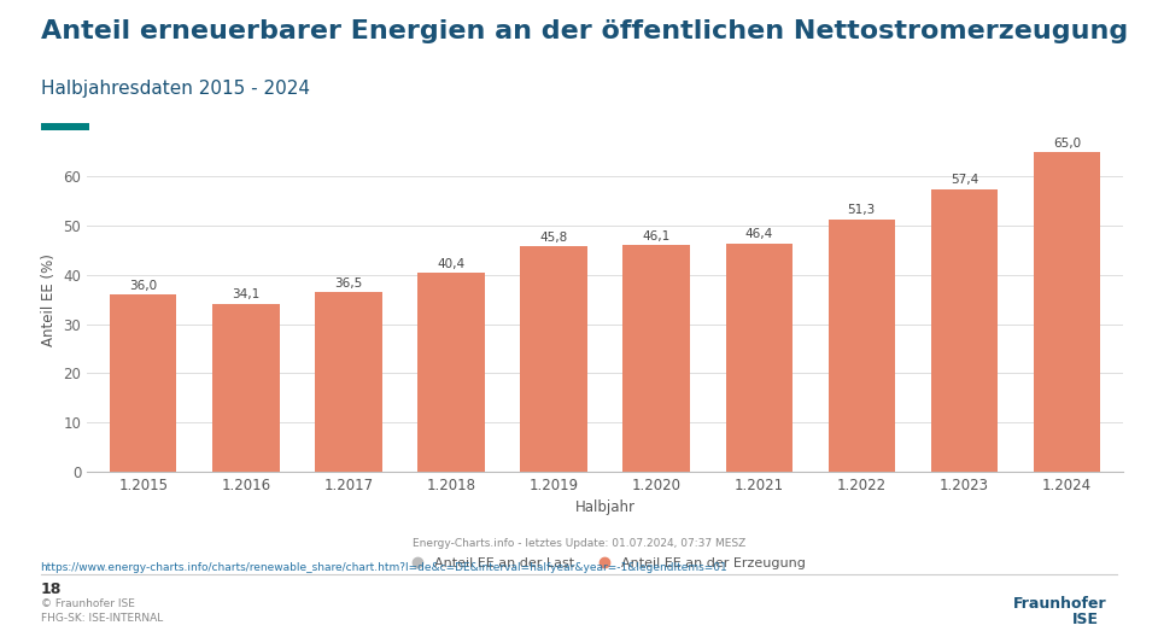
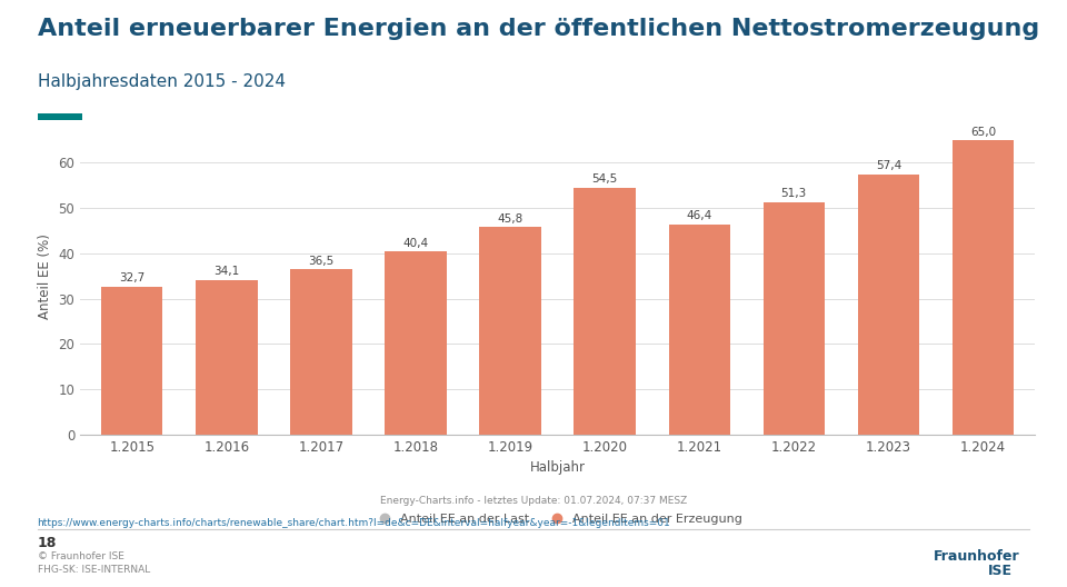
1.2015: 36,0 -> 32,7
1.2020: 46,1 -> 54,5
